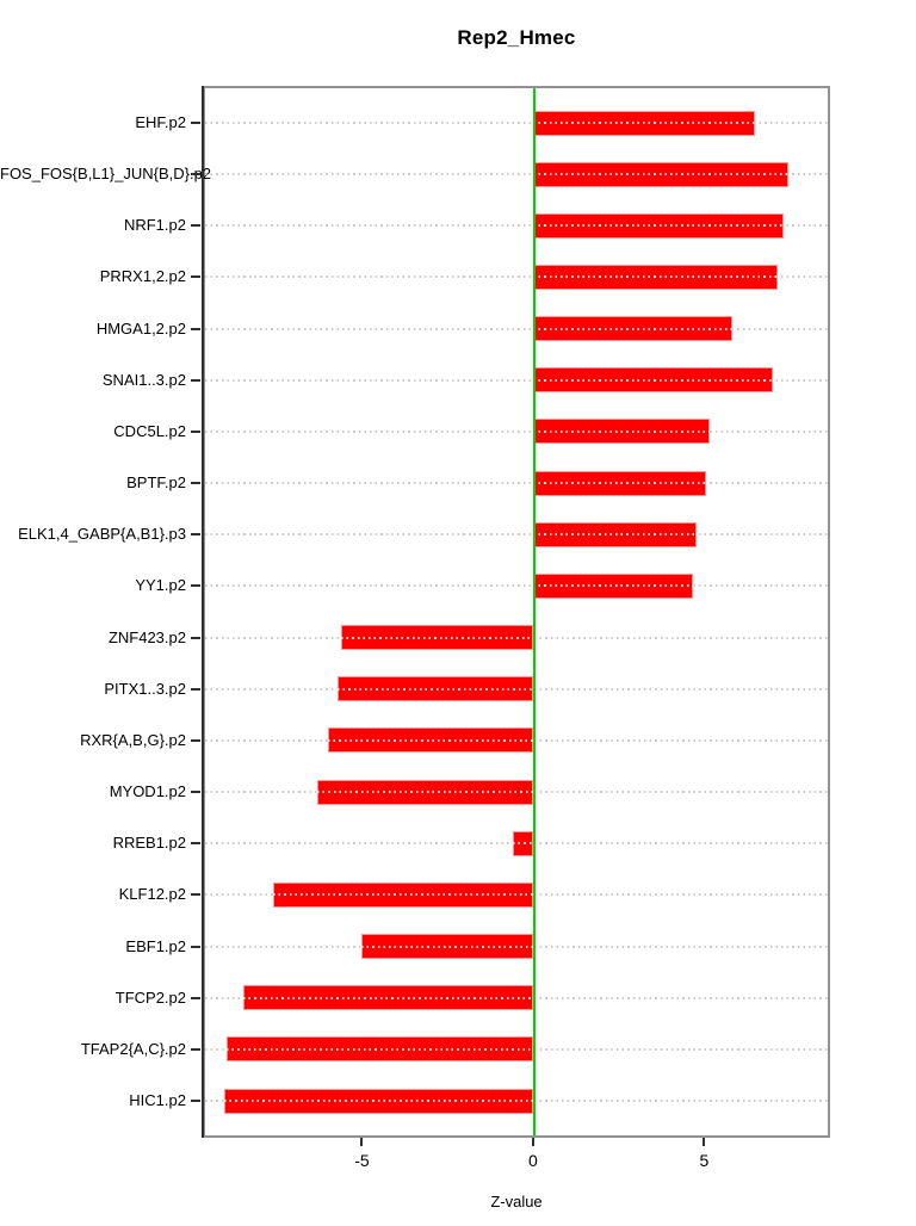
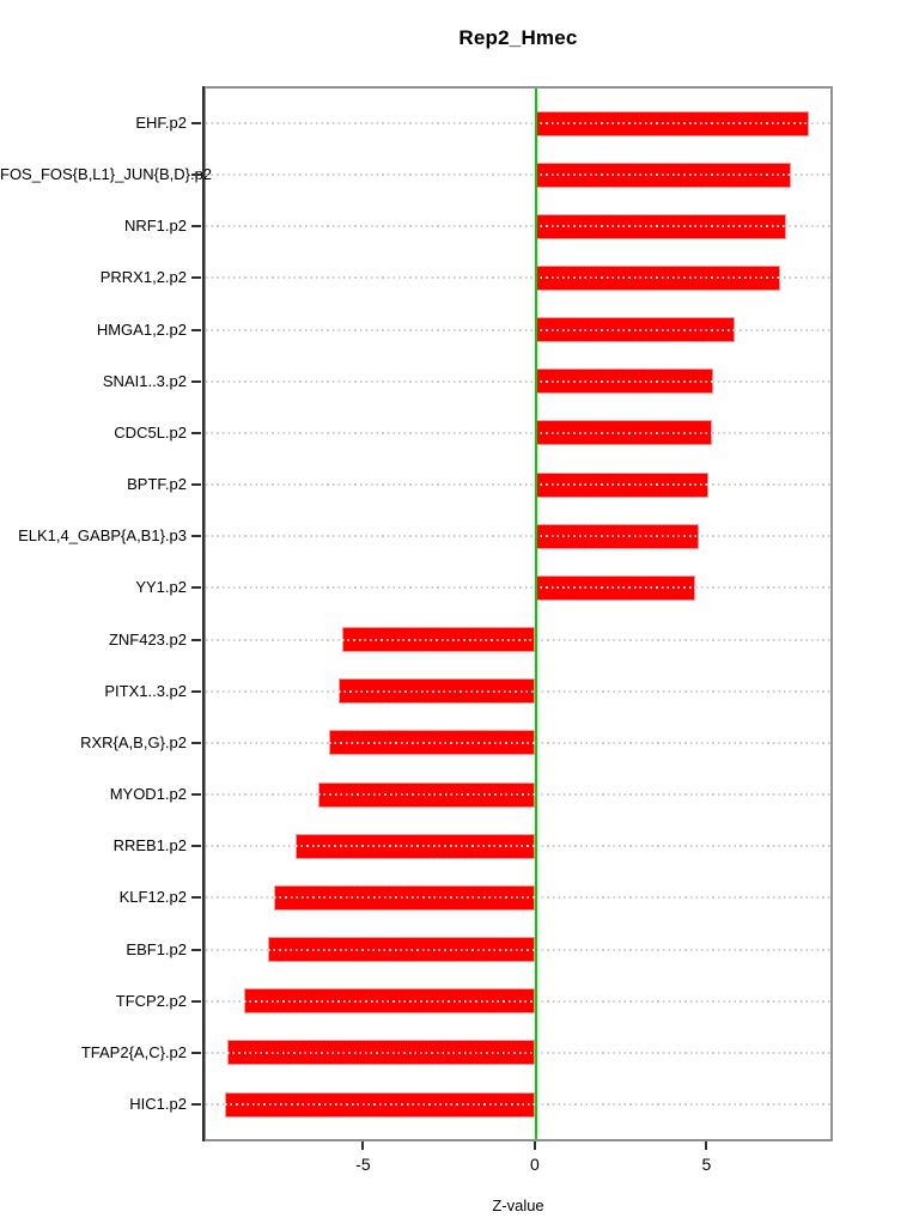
EHF.p2: 6.5 -> 8.0
SNAI1..3.p2: 7.0 -> 5.2
RREB1.p2: -0.6 -> -7.0
EBF1.p2: -5.0 -> -7.8
